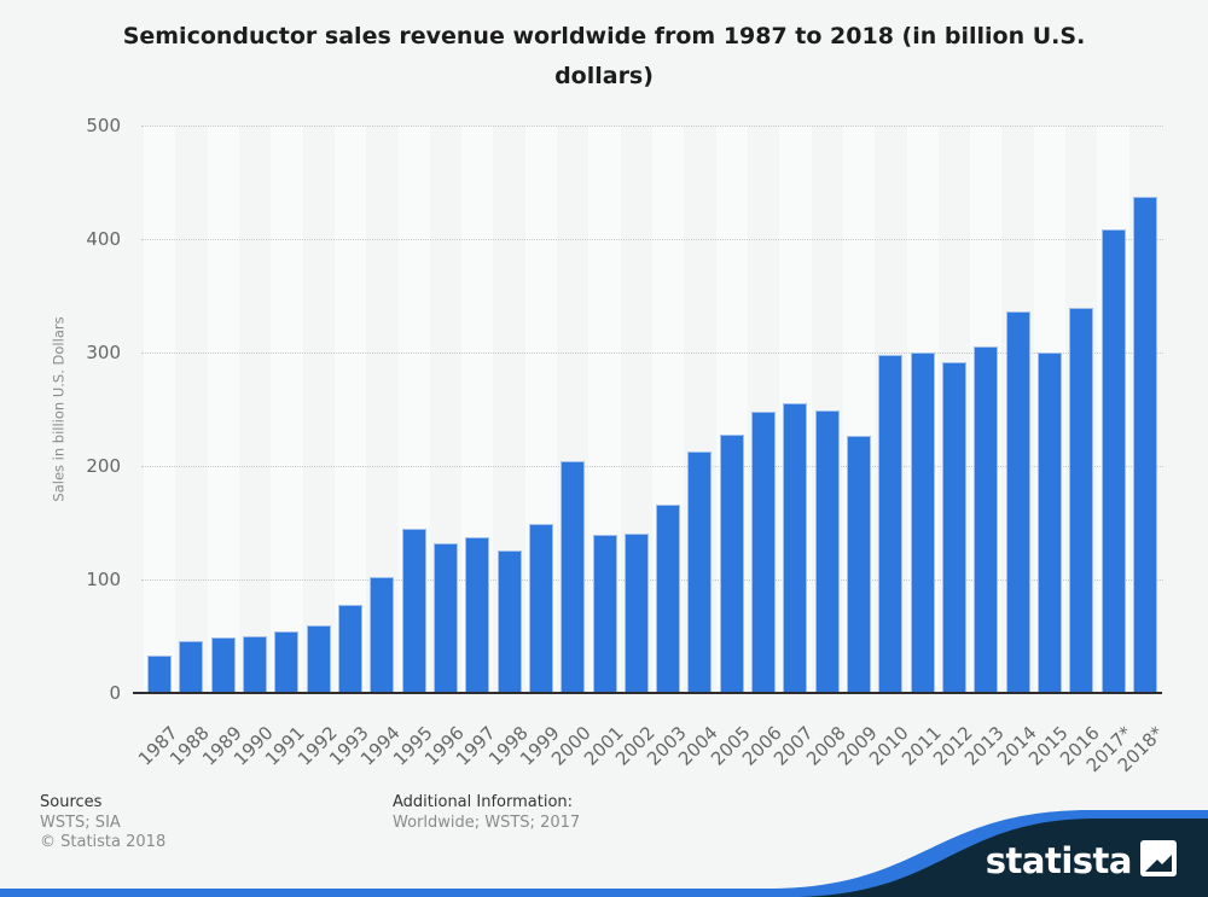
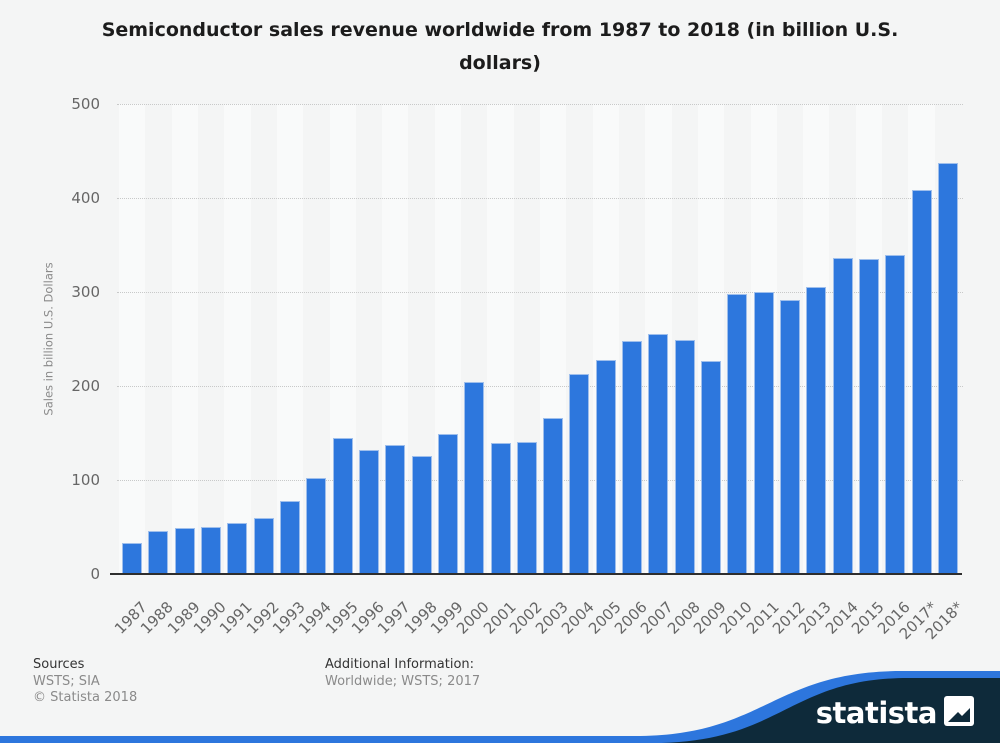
2015: 300 -> 340
